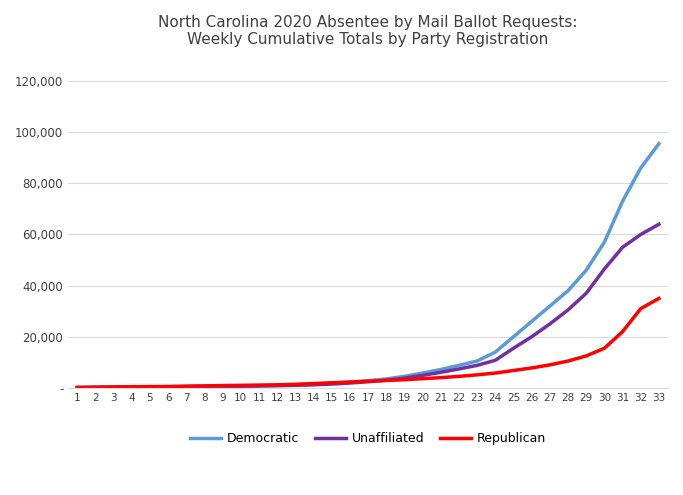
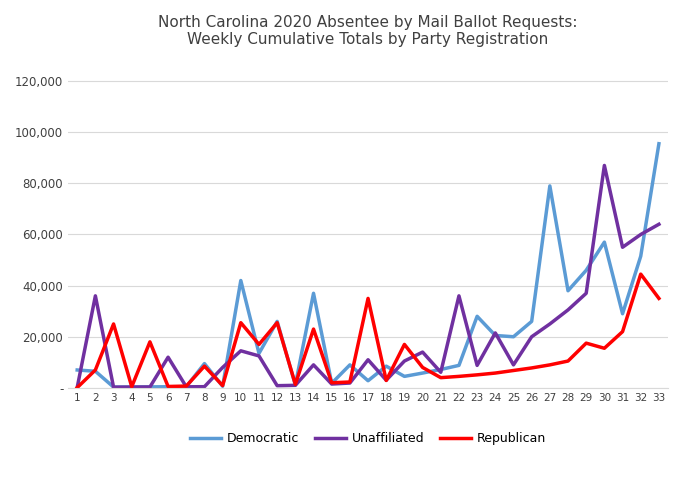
Democratic/1: 200 -> 7,000
Democratic/2: 300 -> 6,500
Unaffiliated/2: 200 -> 36,000
Republican/2: 200 -> 7,000
Republican/3: 400 -> 25,000
Republican/5: 500 -> 18,000
Unaffiliated/6: 400 -> 12,000
Democratic/8: 600 -> 9,500
Republican/8: 800 -> 8,500
Unaffiliated/9: 500 -> 8,000
Democratic/10: 700 -> 42,000
Unaffiliated/10: 600 -> 14,500
Republican/10: 1,000 -> 25,500
Democratic/11: 800 -> 13,500
Unaffiliated/11: 700 -> 12,500
Republican/11: 1,100 -> 17,000
Democratic/12: 1,000 -> 26,000
Republican/12: 1,200 -> 25,500
Democratic/14: 1,400 -> 37,000
Unaffiliated/14: 1,200 -> 9,000
Republican/14: 1,700 -> 23,000
Democratic/16: 2,200 -> 9,000
Unaffiliated/17: 2,400 -> 11,000
Republican/17: 2,600 -> 35,000
Democratic/18: 3,500 -> 8,500
Unaffiliated/19: 3,800 -> 10,500
Republican/19: 3,200 -> 17,000
Unaffiliated/20: 4,900 -> 14,000
Republican/20: 3,600 -> 8,000
Unaffiliated/22: 7,400 -> 36,000
Democratic/23: 10,500 -> 28,000
Democratic/24: 14,000 -> 20,500
Unaffiliated/24: 10,800 -> 21,500
Unaffiliated/25: 15,500 -> 9,000
Democratic/27: 32,000 -> 79,000
Republican/29: 12,500 -> 17,500
Unaffiliated/30: 46,500 -> 87,000
Democratic/31: 73,000 -> 29,000
Democratic/32: 86,000 -> 51,500
Republican/32: 31,000 -> 44,500
